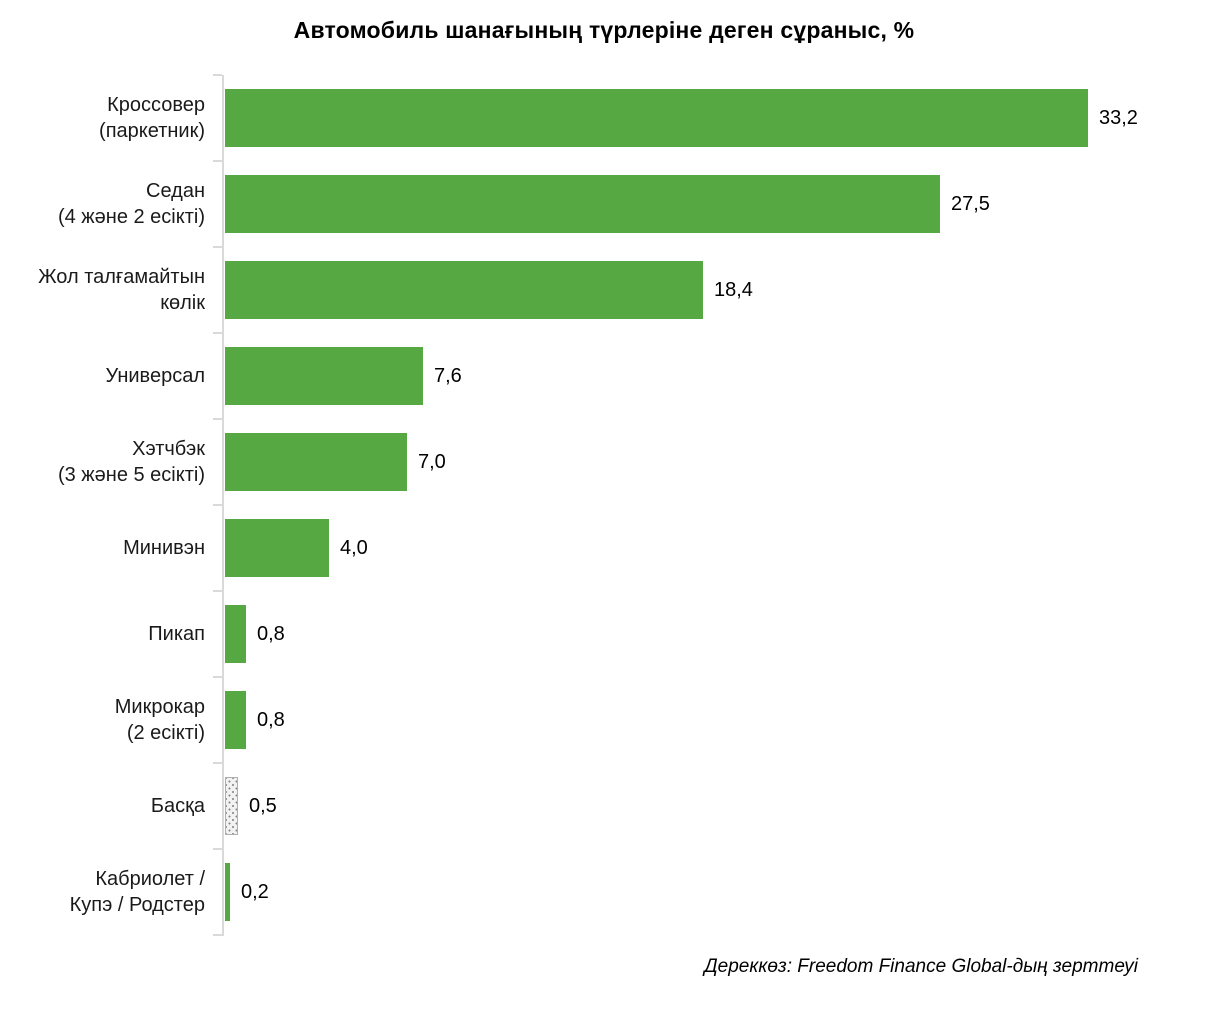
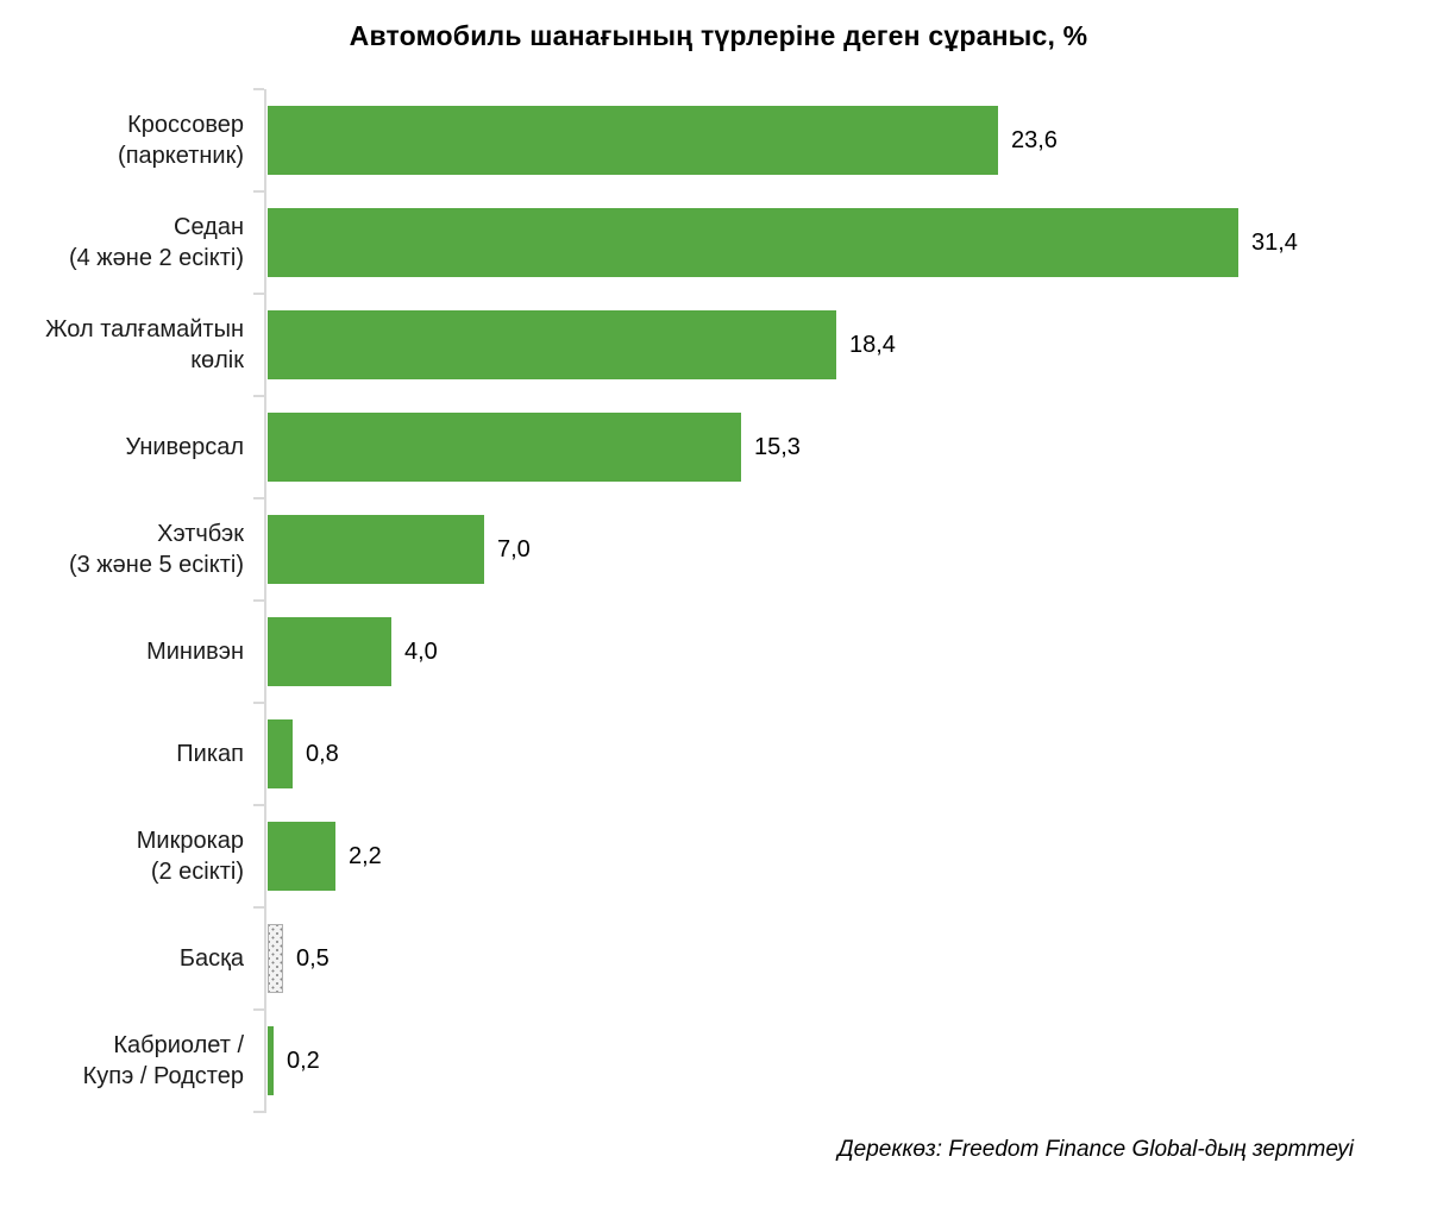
Кроссовер (паркетник): 33,2 -> 23,6
Седан (4 және 2 есікті): 27,5 -> 31,4
Универсал: 7,6 -> 15,3
Микрокар (2 есікті): 0,8 -> 2,2
